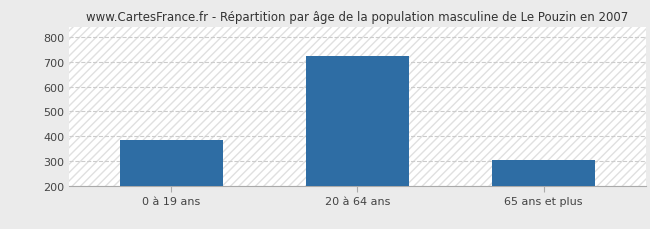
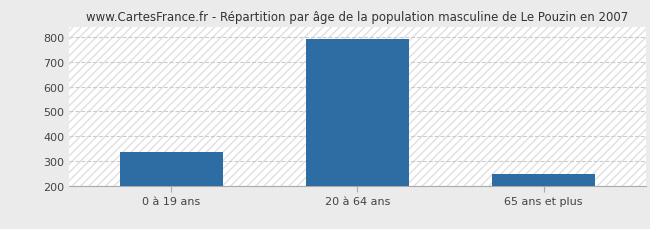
0 à 19 ans: 385 -> 338
20 à 64 ans: 725 -> 790
65 ans et plus: 305 -> 248
